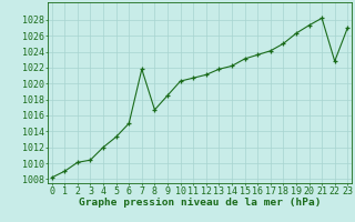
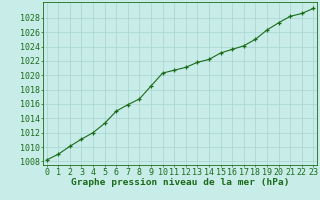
3: 1010.4 -> 1011.1
7: 1021.8 -> 1015.9
22: 1022.8 -> 1028.6
23: 1027.0 -> 1029.3
